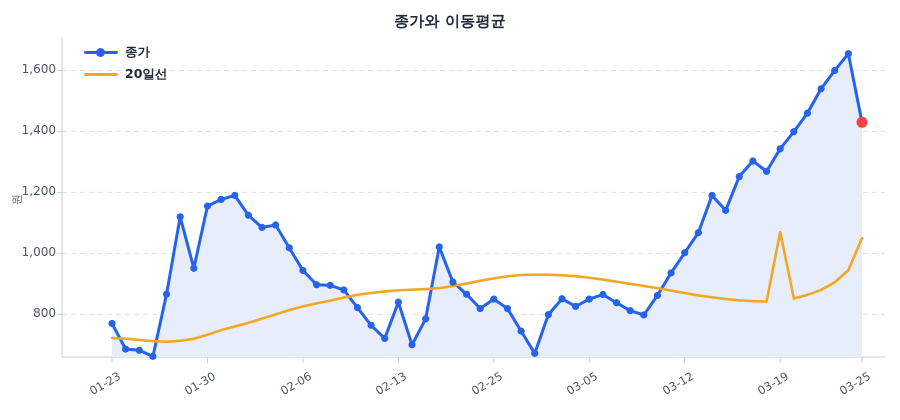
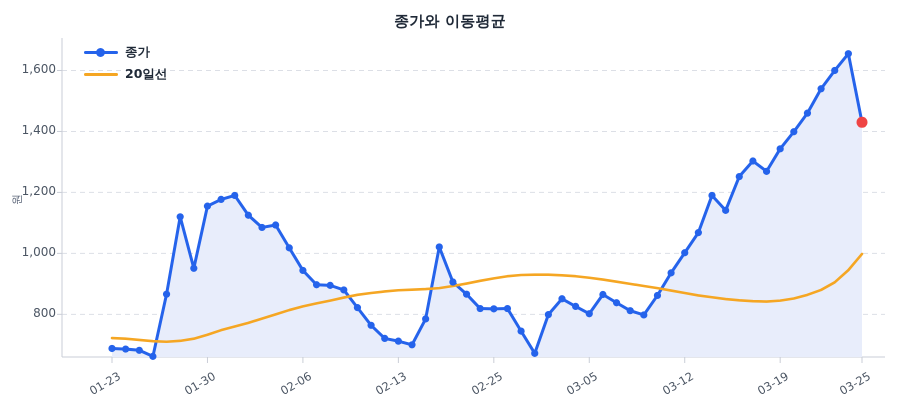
종가/01-23: 770 -> 690
종가/02-13: 840 -> 710
종가/02-25: 850 -> 820
종가/03-05: 850 -> 800
20일선/03-19: 1070 -> 840
20일선/03-25: 1050 -> 1000
